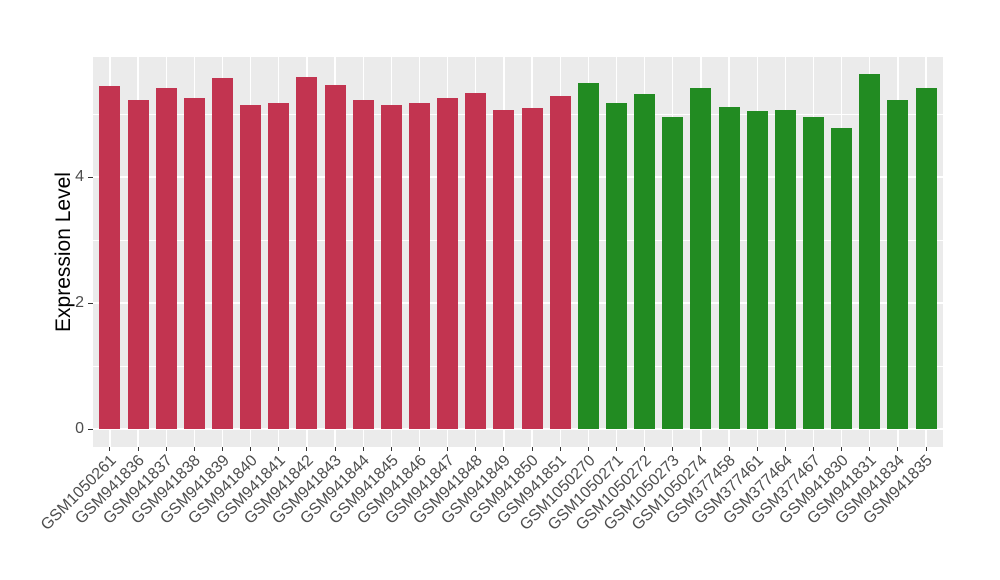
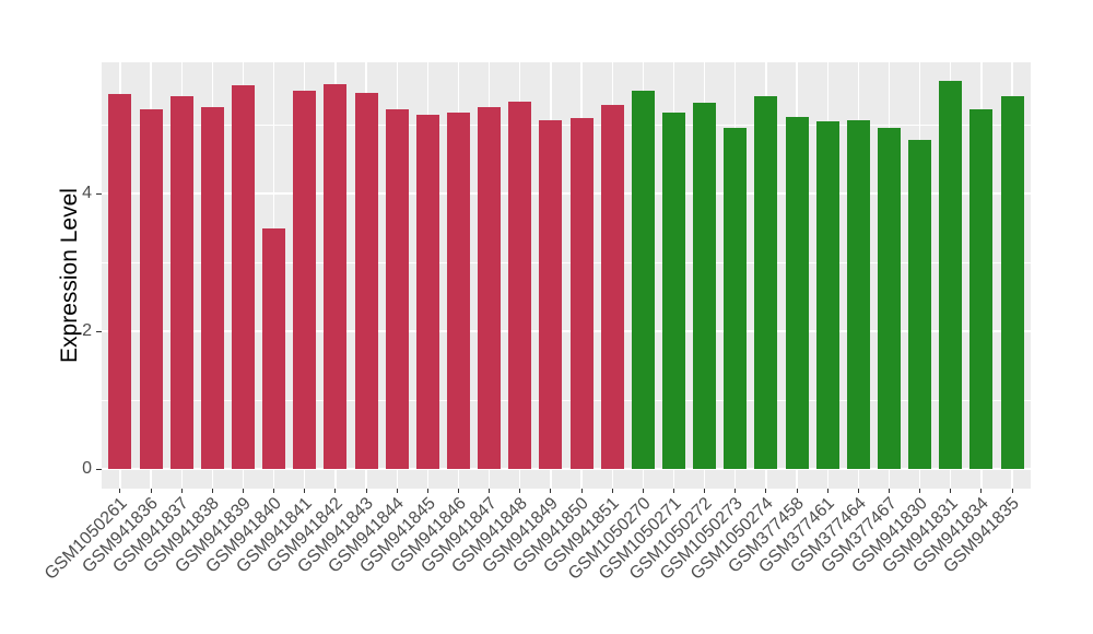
GSM941840: 5.1 -> 3.5
GSM941841: 5.2 -> 5.5
